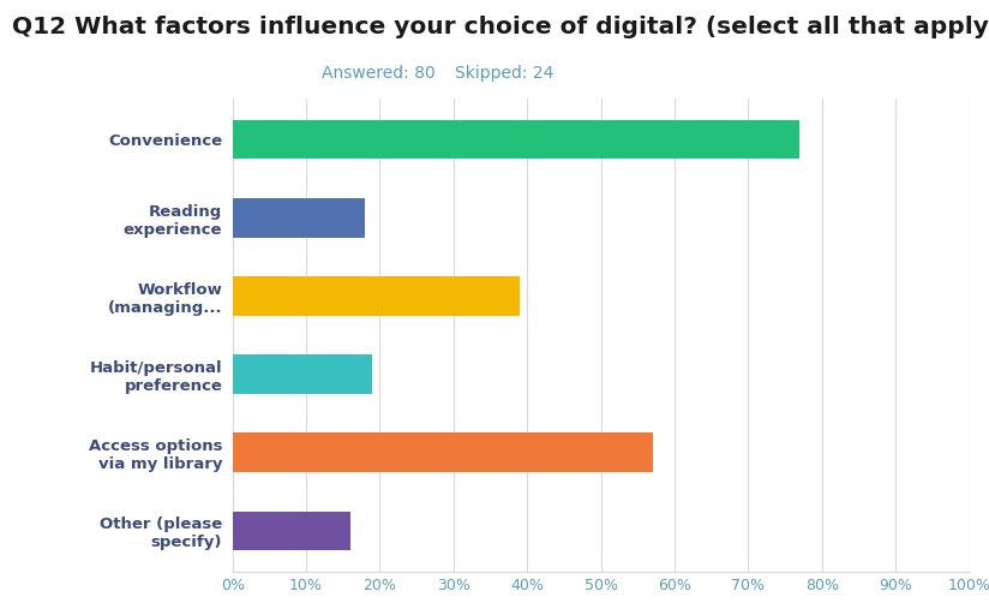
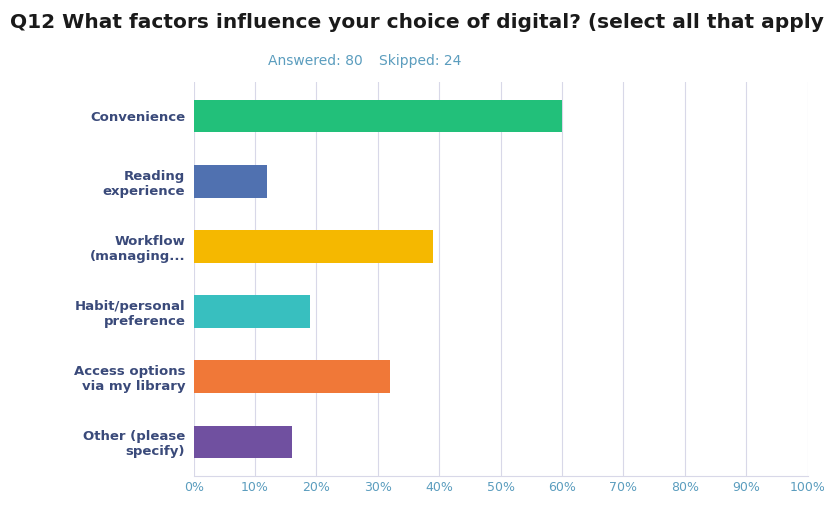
Convenience: 77% -> 60%
Reading experience: 18% -> 12%
Access options via my library: 57% -> 32%
